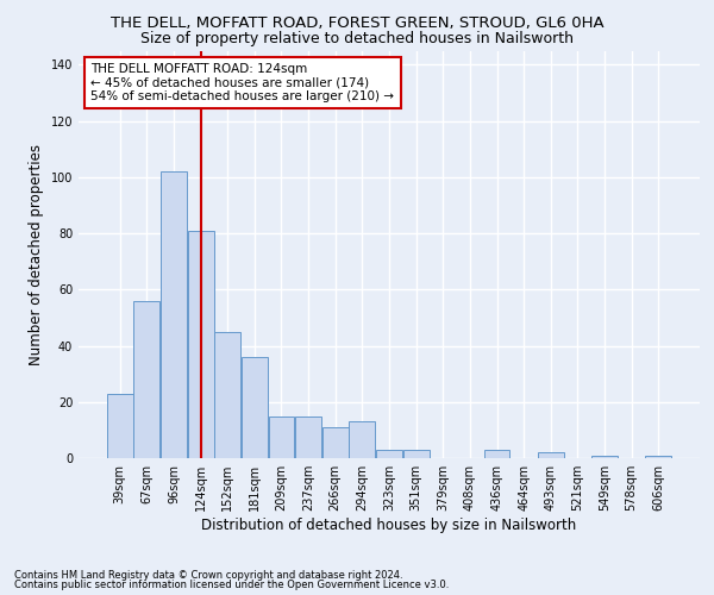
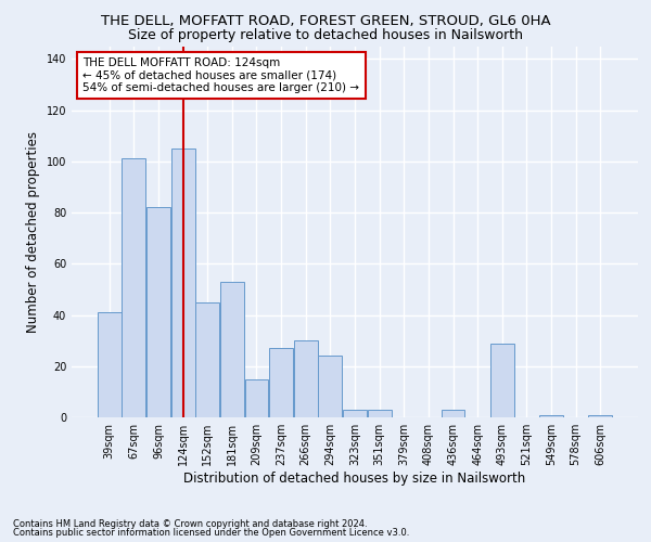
39sqm: 23 -> 41
67sqm: 56 -> 101
96sqm: 102 -> 82
124sqm: 81 -> 105
181sqm: 36 -> 53
237sqm: 15 -> 27
266sqm: 11 -> 30
294sqm: 13 -> 24
493sqm: 2 -> 29
